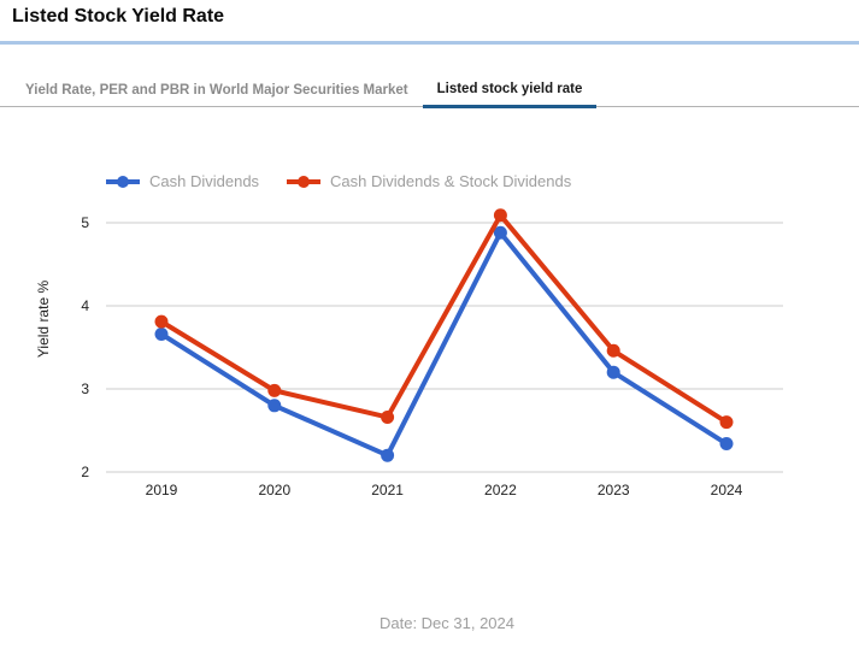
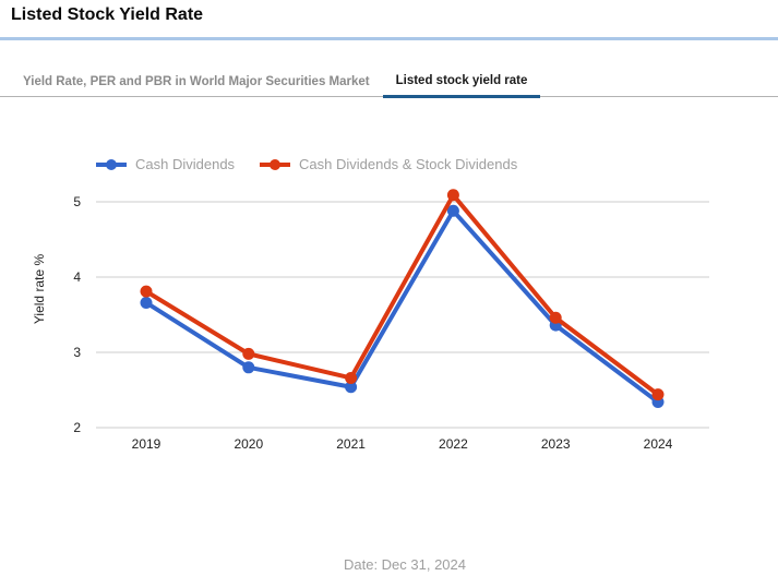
Cash Dividends/2021: 2.2 -> 2.5
Cash Dividends/2023: 3.2 -> 3.4
Cash Dividends & Stock Dividends/2024: 2.6 -> 2.4
